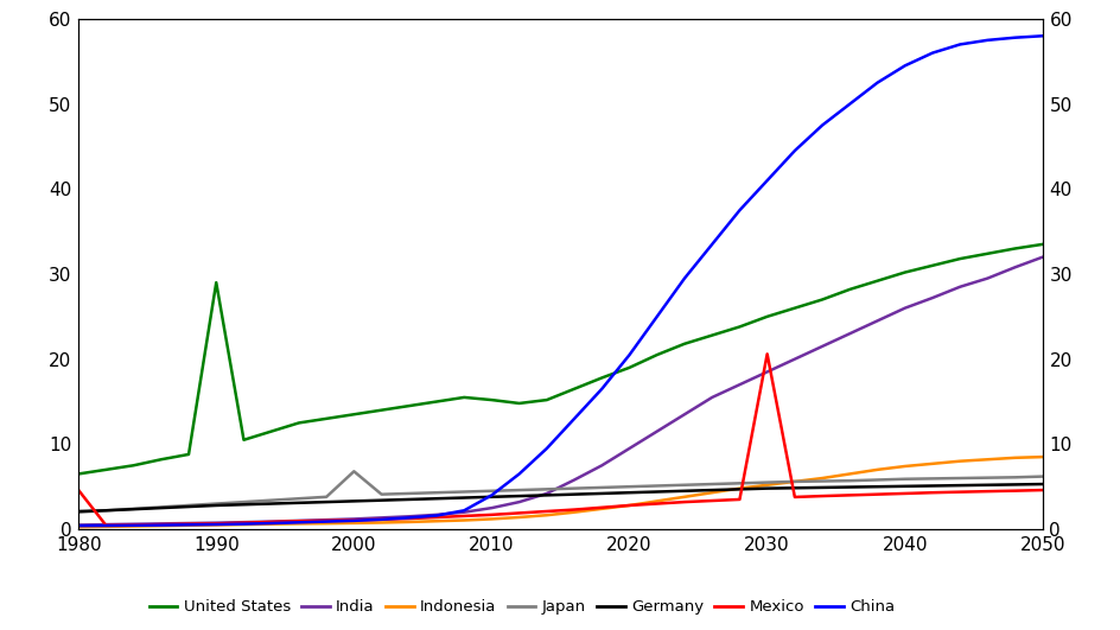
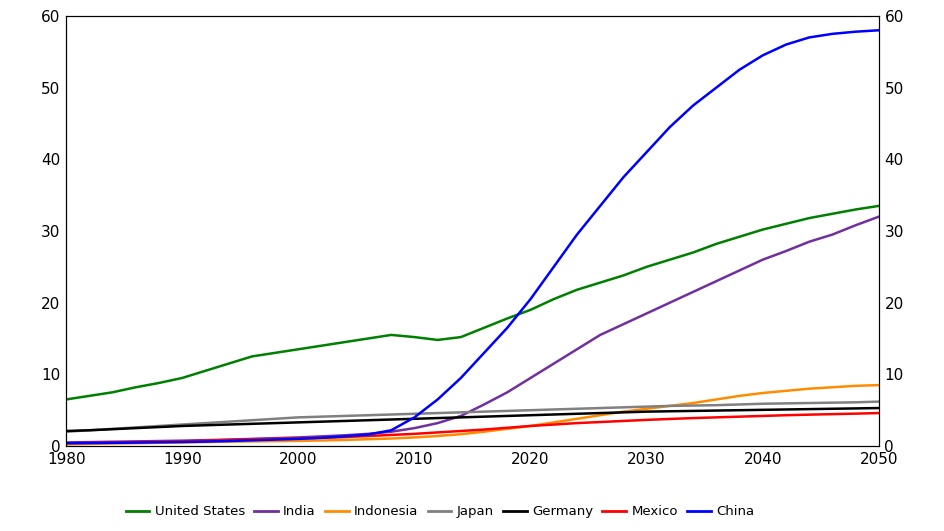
Mexico/1980: 4.6 -> 0.4
United States/1990: 29.0 -> 9.5
Japan/2000: 6.8 -> 4.0
Mexico/2030: 20.6 -> 3.6
